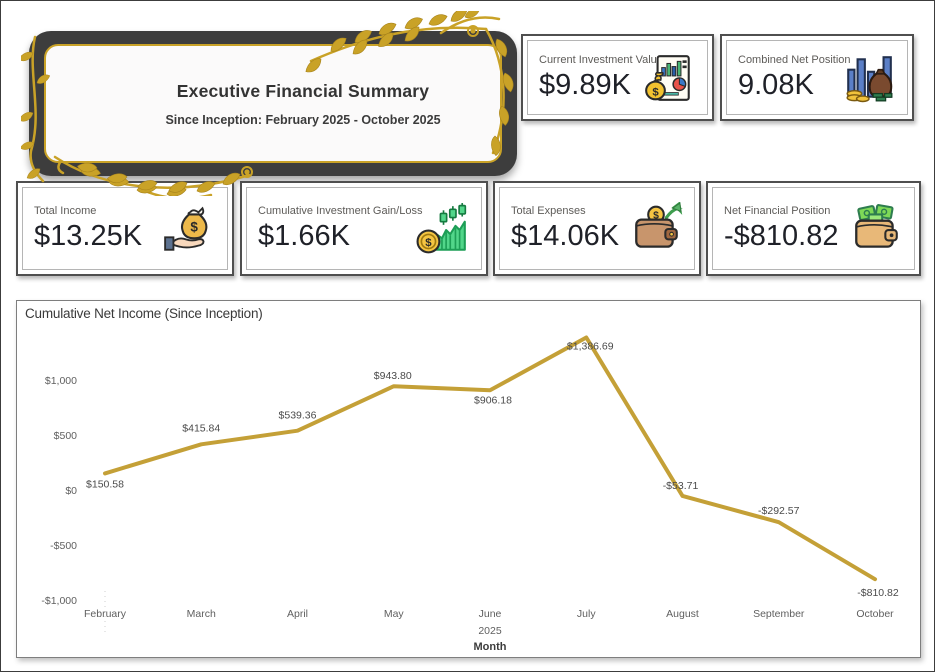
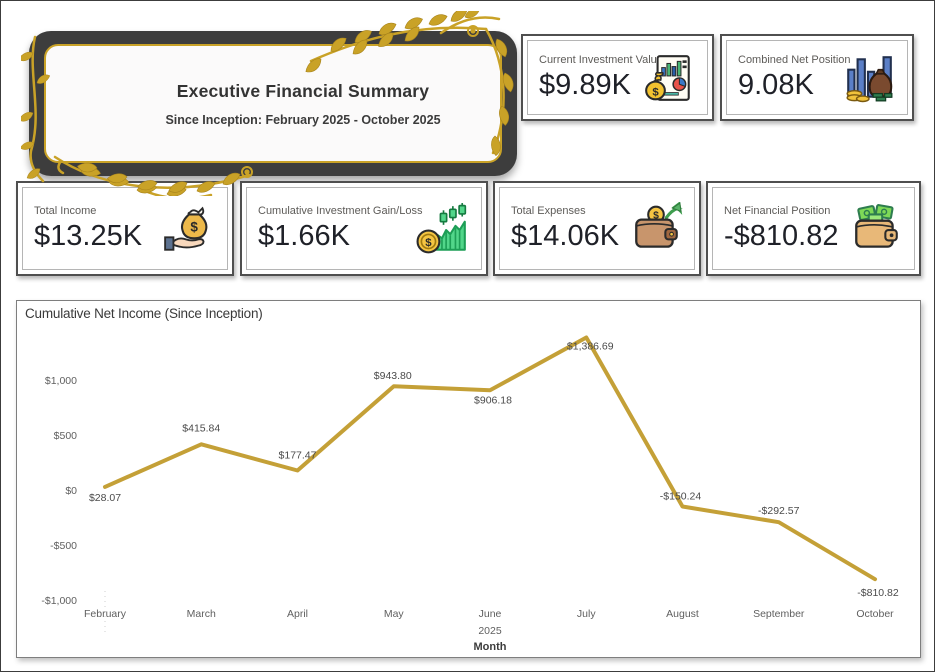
February: $150.58 -> $28.07
April: $539.36 -> $177.47
August: -$53.71 -> -$150.24
